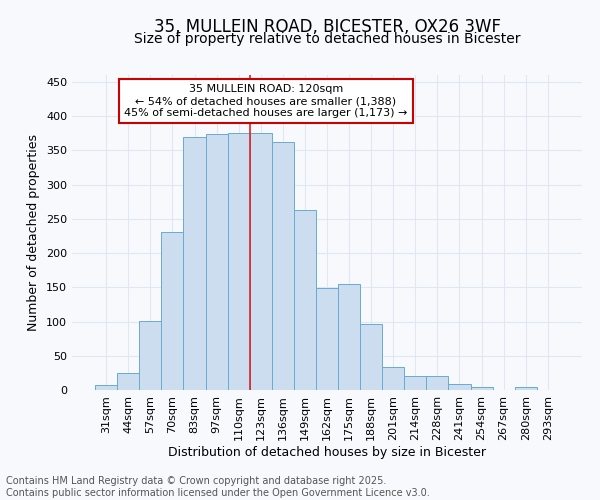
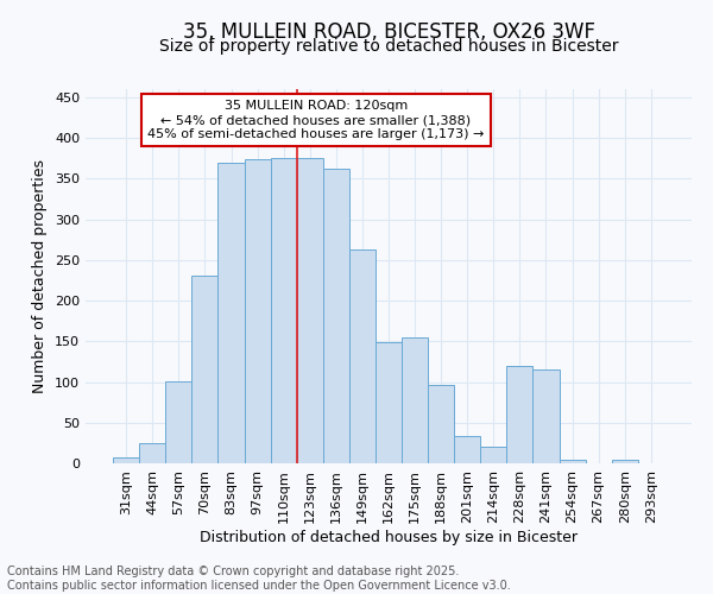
228sqm: 21 -> 120
241sqm: 9 -> 116
